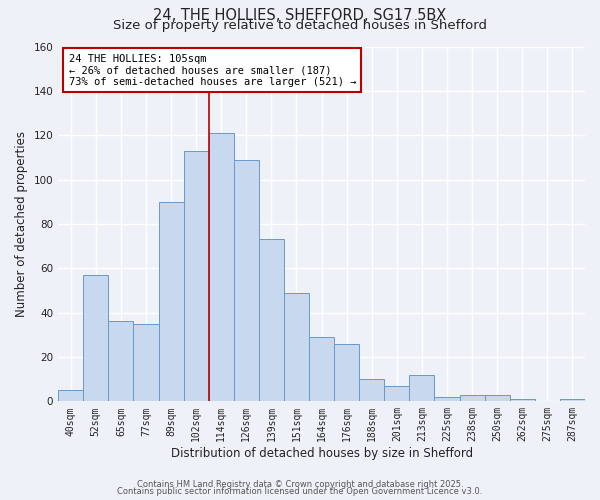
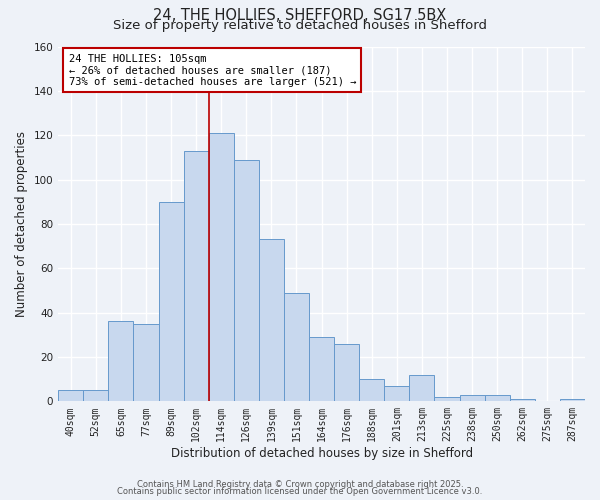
52sqm: 57 -> 5
